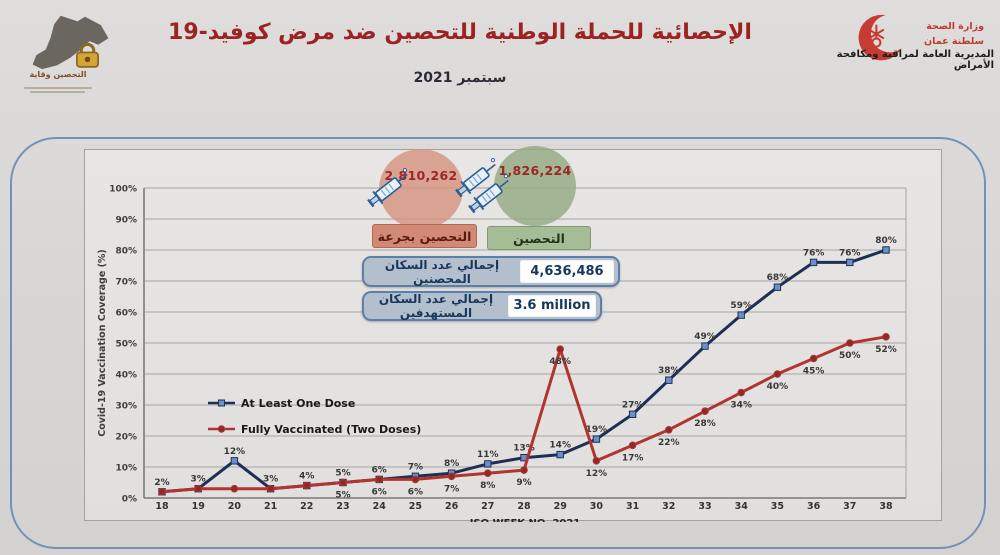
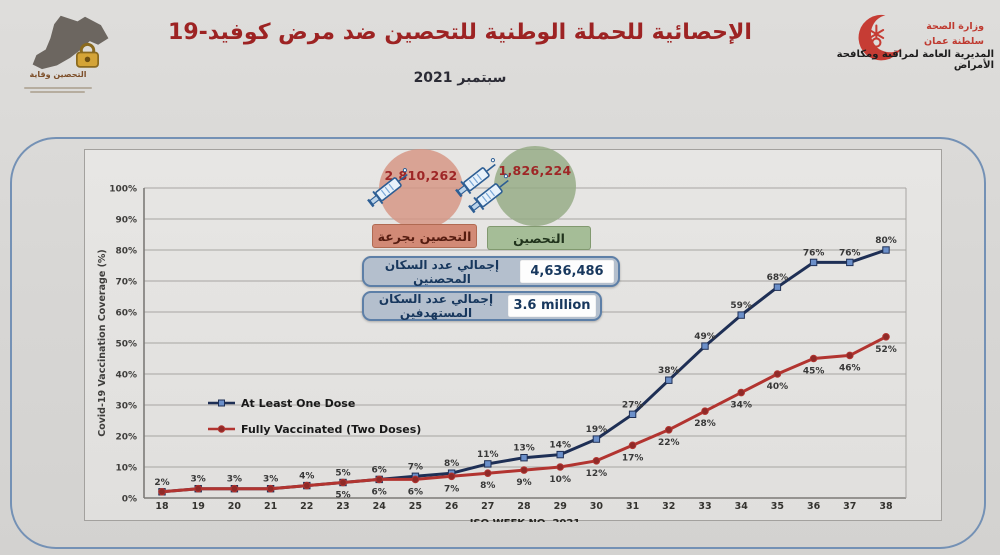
At Least One Dose/20: 12% -> 3%
Fully Vaccinated (Two Doses)/29: 48% -> 10%
Fully Vaccinated (Two Doses)/37: 50% -> 46%
